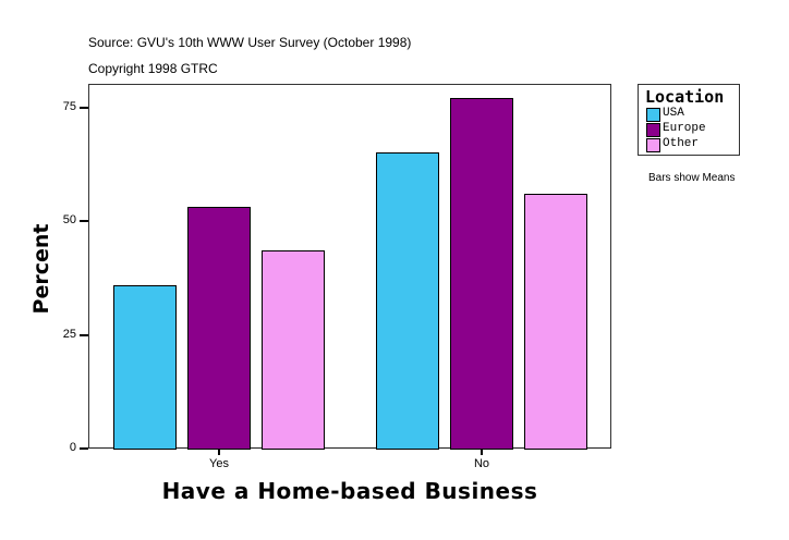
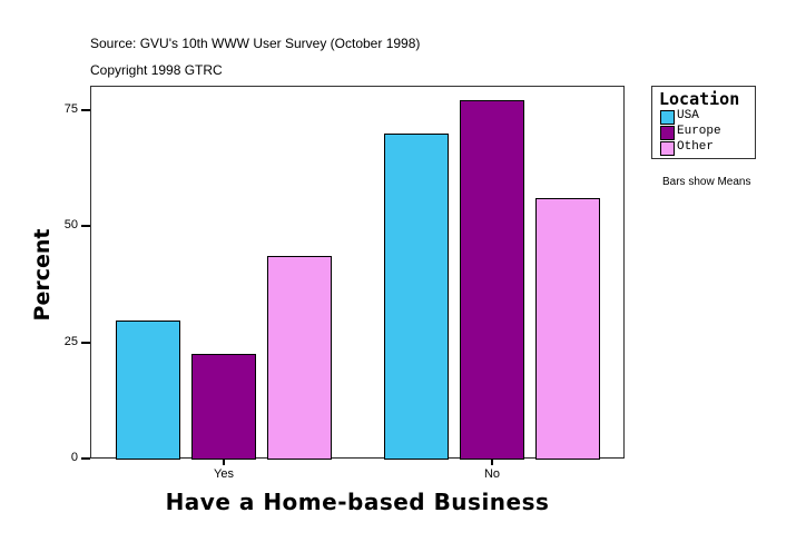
USA/Yes: 36 -> 30
Europe/Yes: 53 -> 22
USA/No: 65 -> 70
